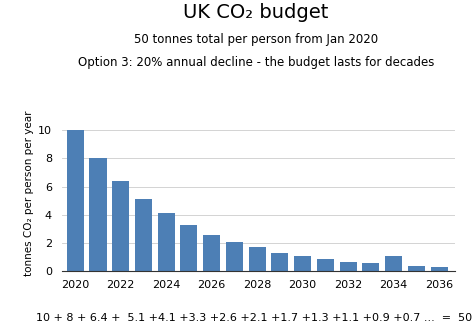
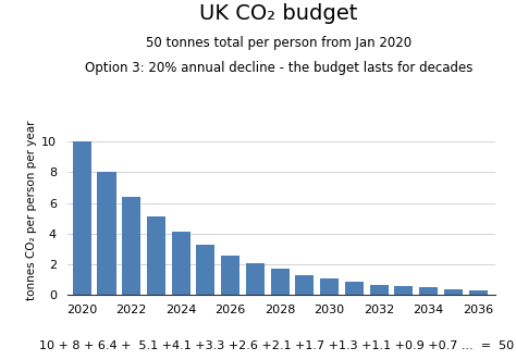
2034: 1.1 -> 0.5
